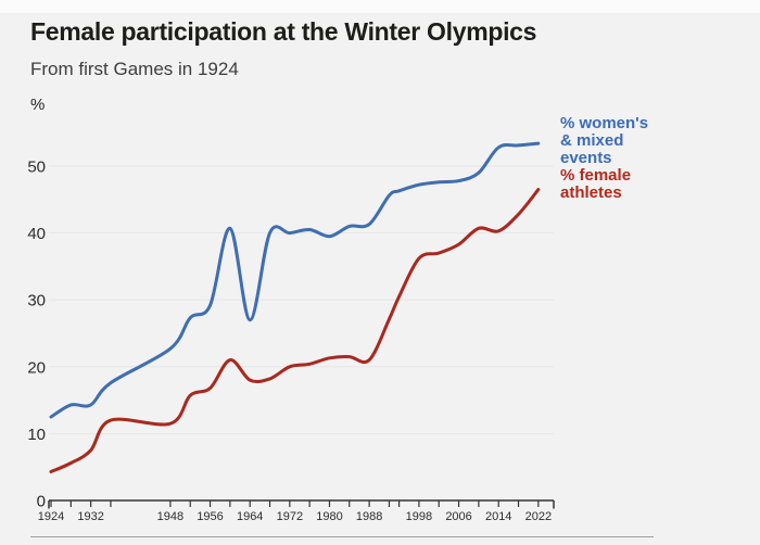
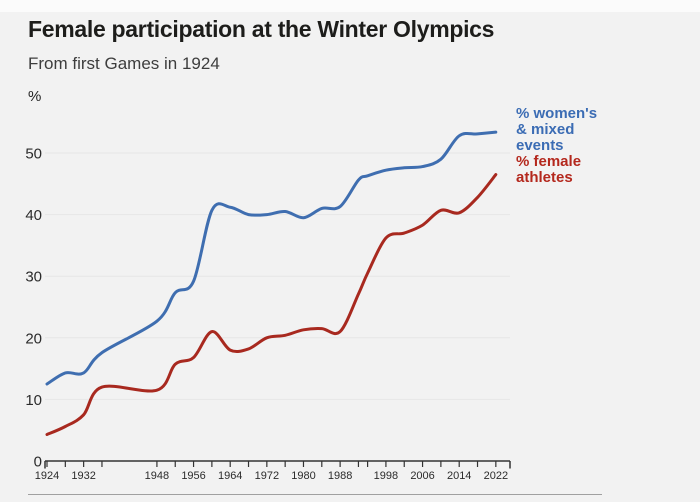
% women's & mixed events/1964: 27 -> 41
